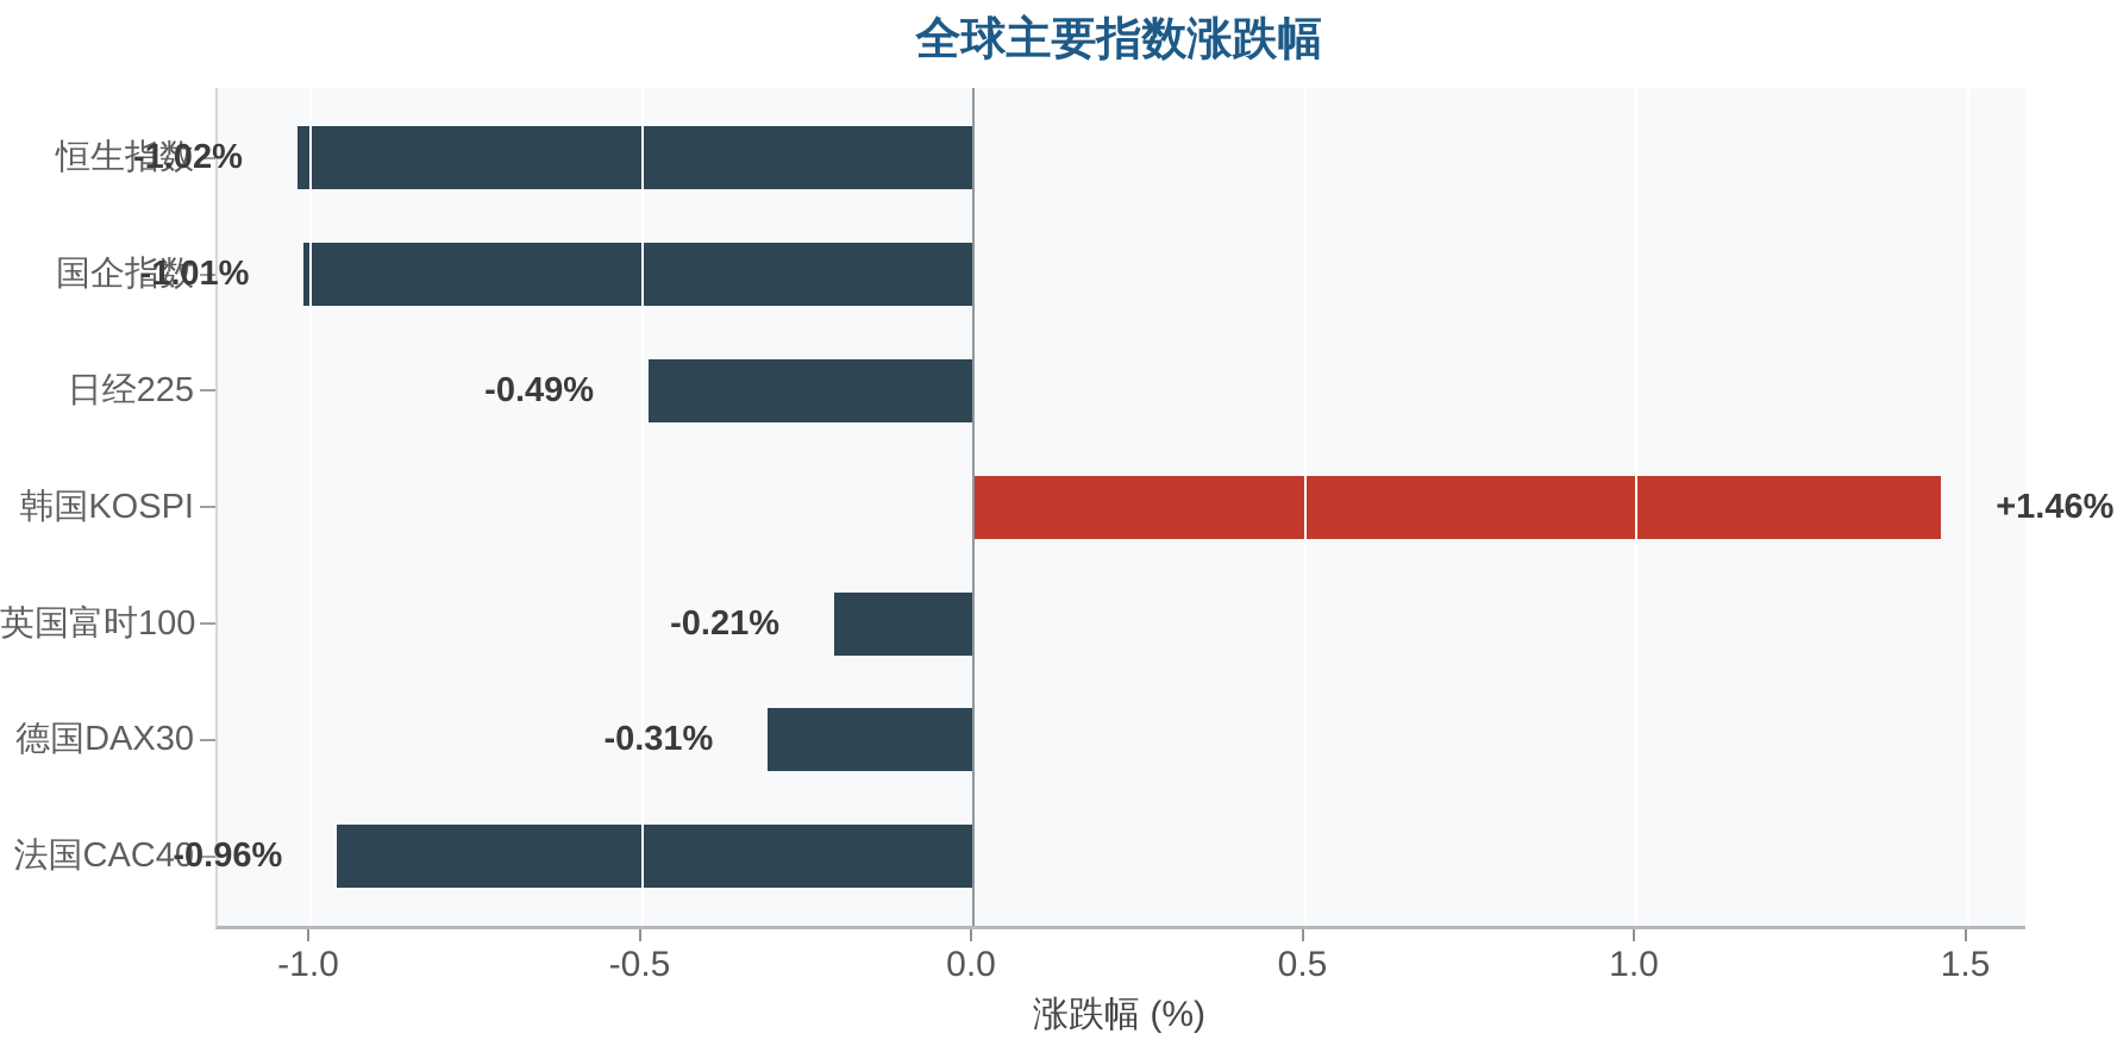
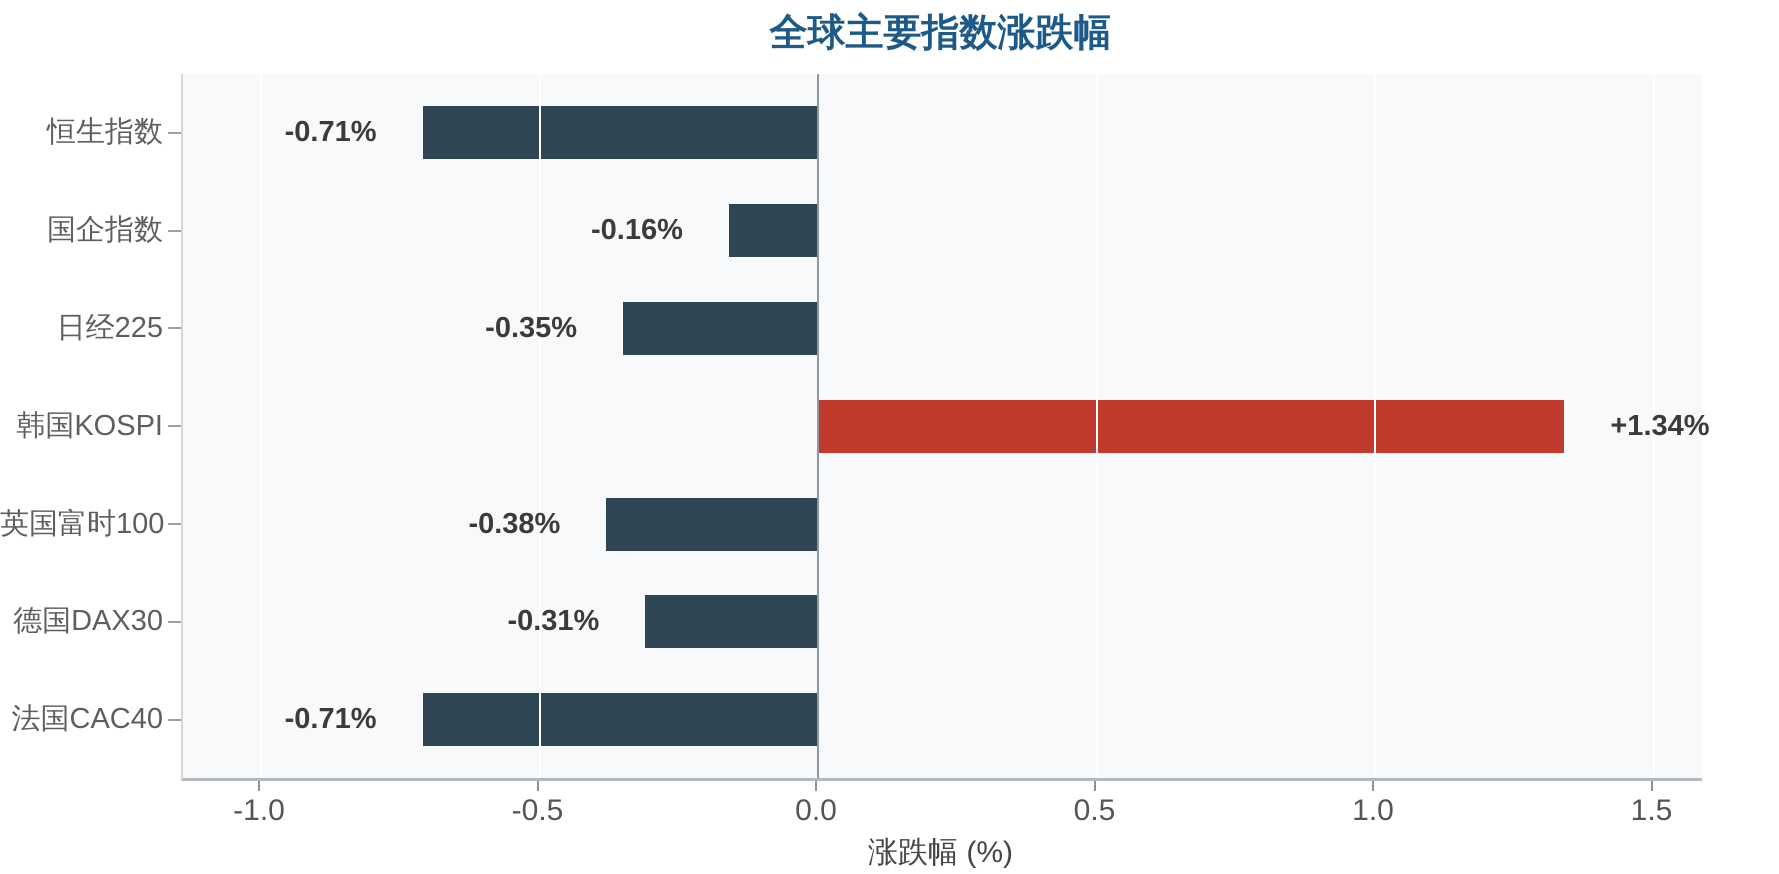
恒生指数: -1.02% -> -0.71%
国企指数: -1.01% -> -0.16%
日经225: -0.49% -> -0.35%
韩国KOSPI: +1.46% -> +1.34%
英国富时100: -0.21% -> -0.38%
法国CAC40: -0.96% -> -0.71%
